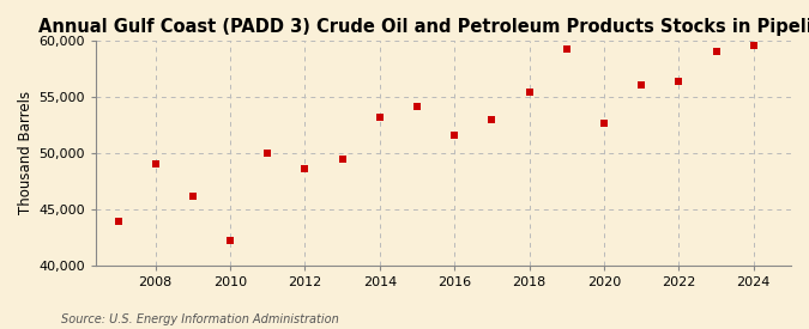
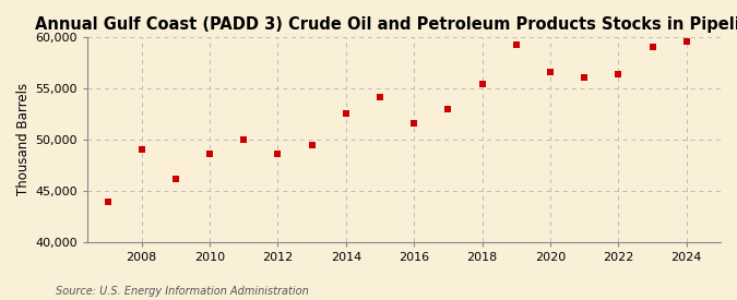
2010: 42,200 -> 48,600
2014: 53,200 -> 52,500
2020: 52,600 -> 56,600
